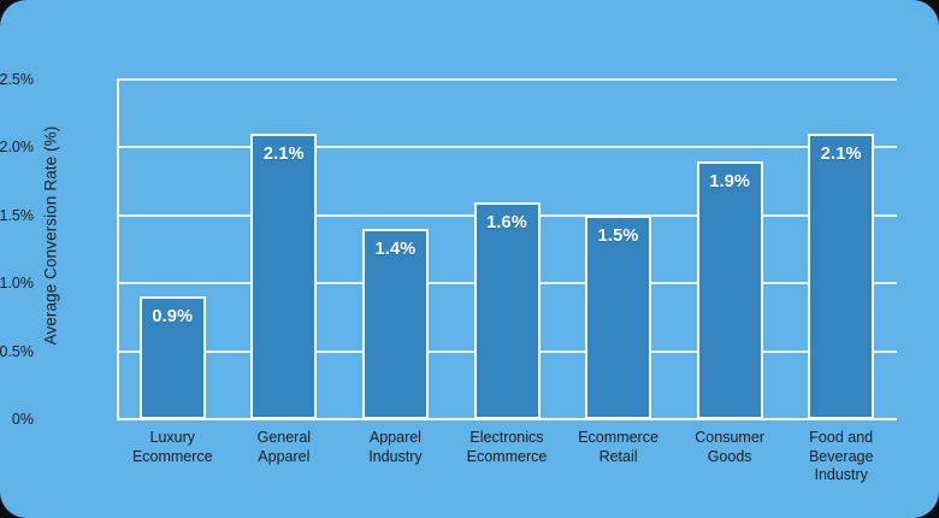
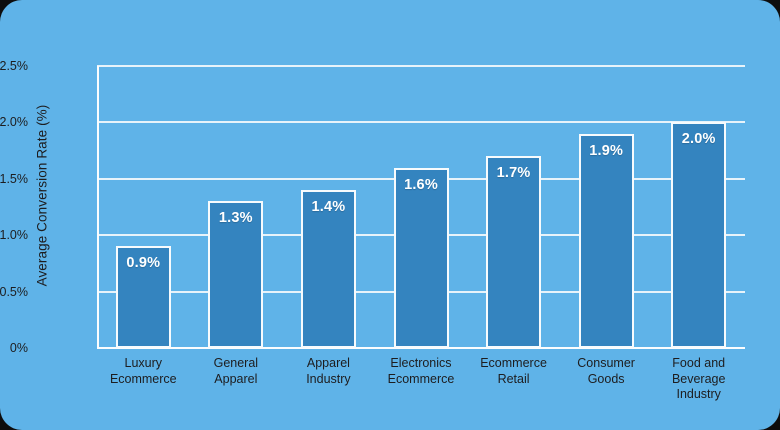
General Apparel: 2.1% -> 1.3%
Ecommerce Retail: 1.5% -> 1.7%
Food and Beverage Industry: 2.1% -> 2.0%
